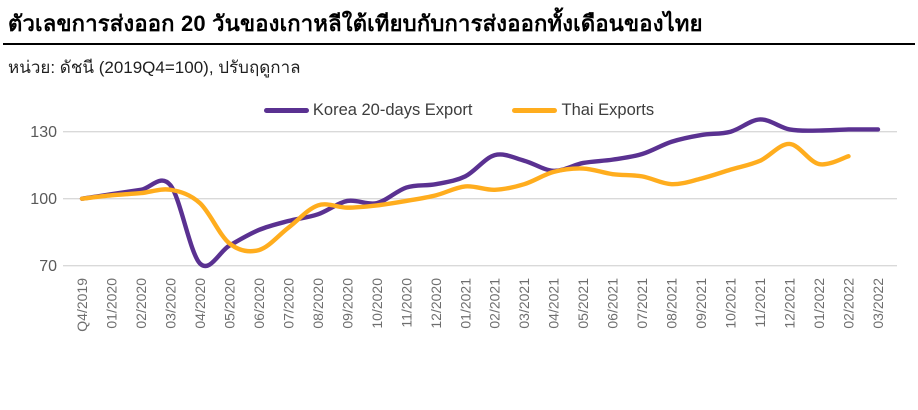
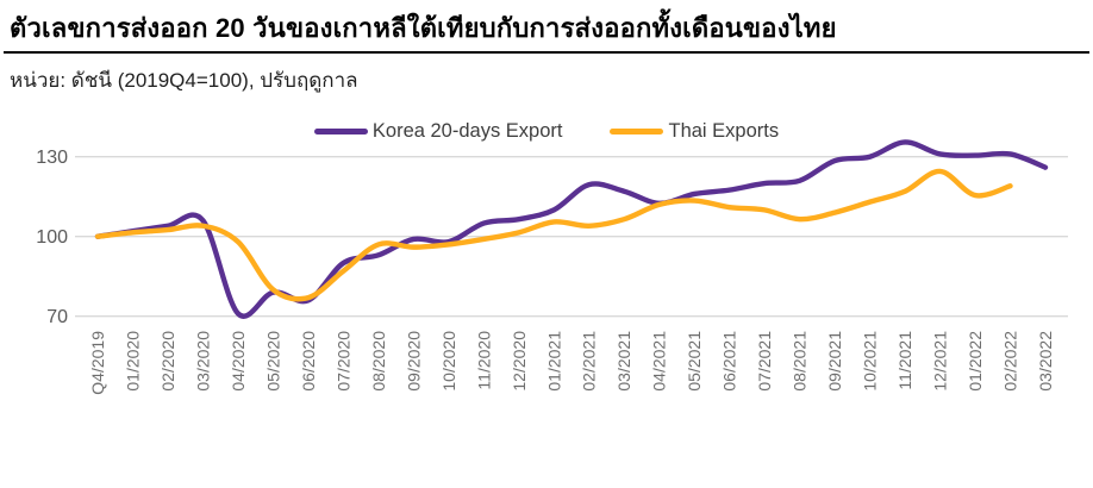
Korea 20-days Export/06/2020: 86 -> 76
Korea 20-days Export/08/2021: 126 -> 121
Korea 20-days Export/03/2022: 131 -> 126
